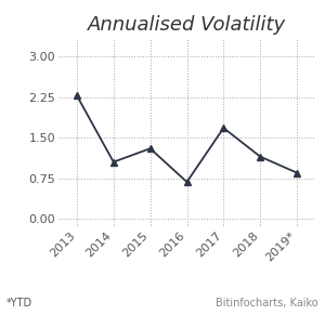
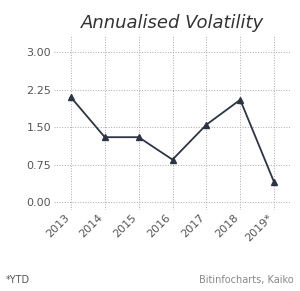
2013: 2.28 -> 2.10
2014: 1.05 -> 1.30
2016: 0.68 -> 0.85
2017: 1.68 -> 1.55
2018: 1.15 -> 2.05
2019*: 0.85 -> 0.40
